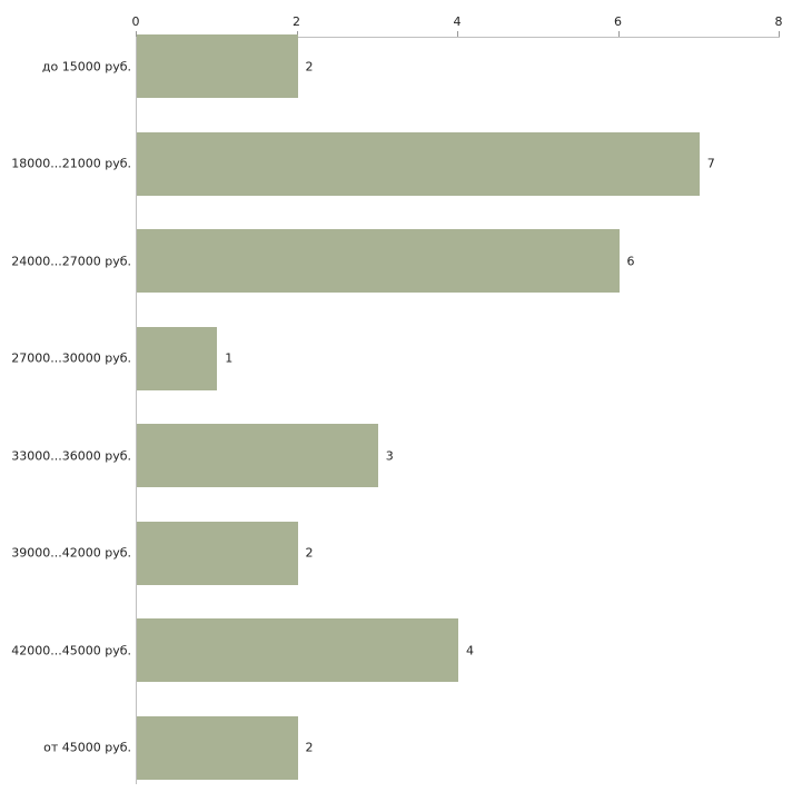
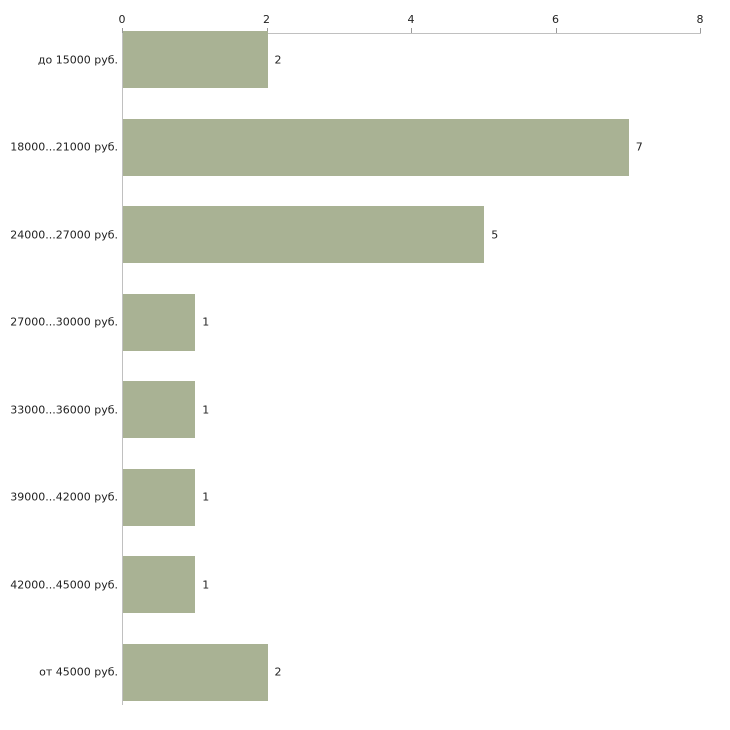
24000...27000 руб.: 6 -> 5
33000...36000 руб.: 3 -> 1
39000...42000 руб.: 2 -> 1
42000...45000 руб.: 4 -> 1
